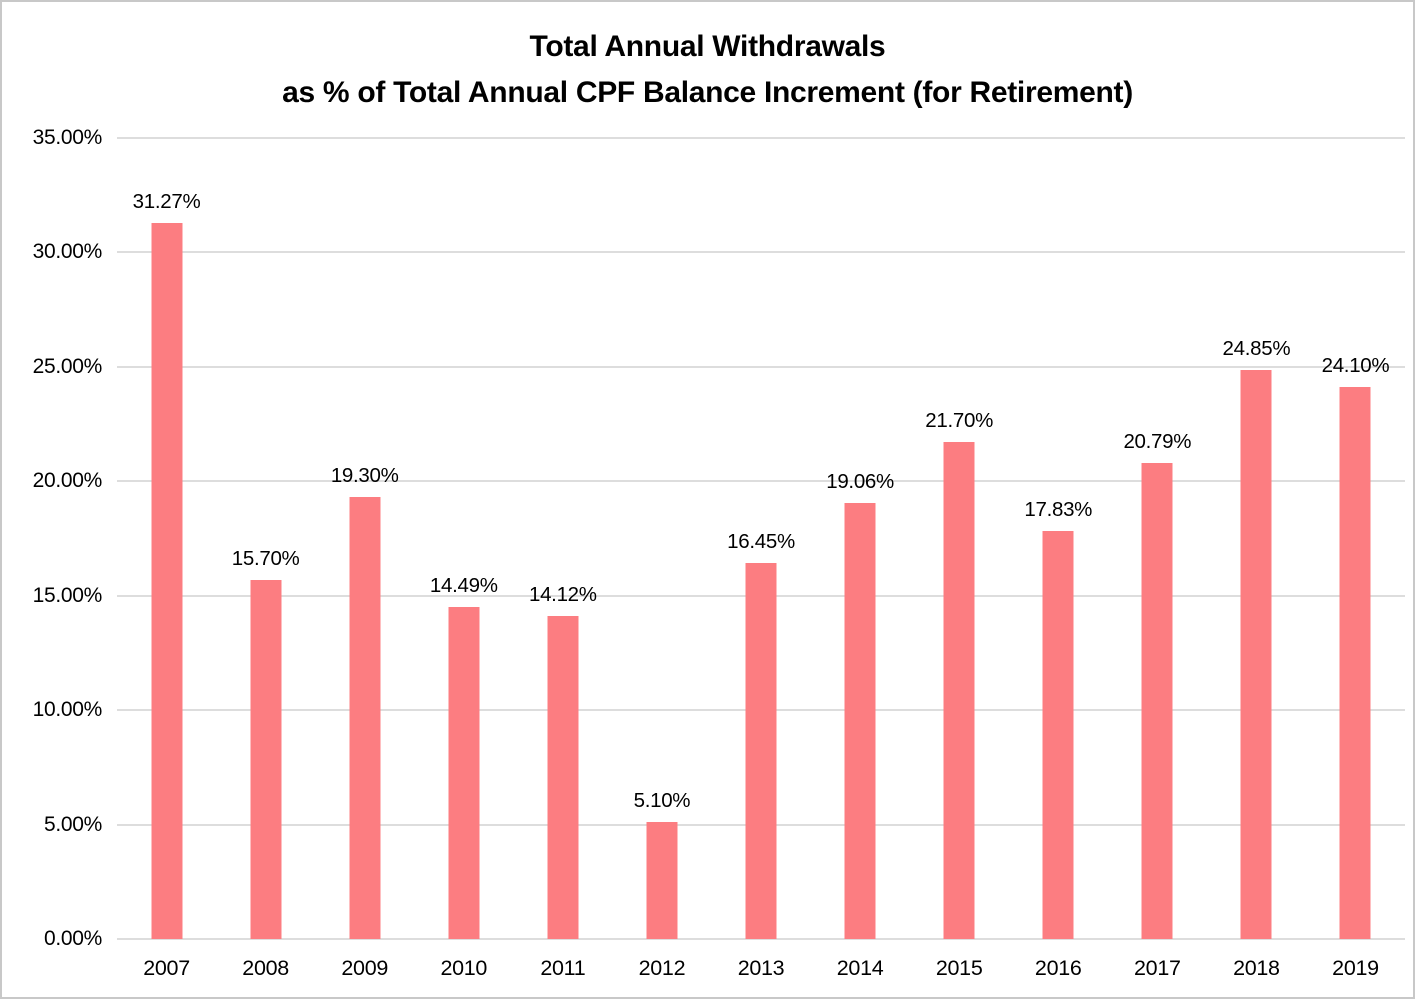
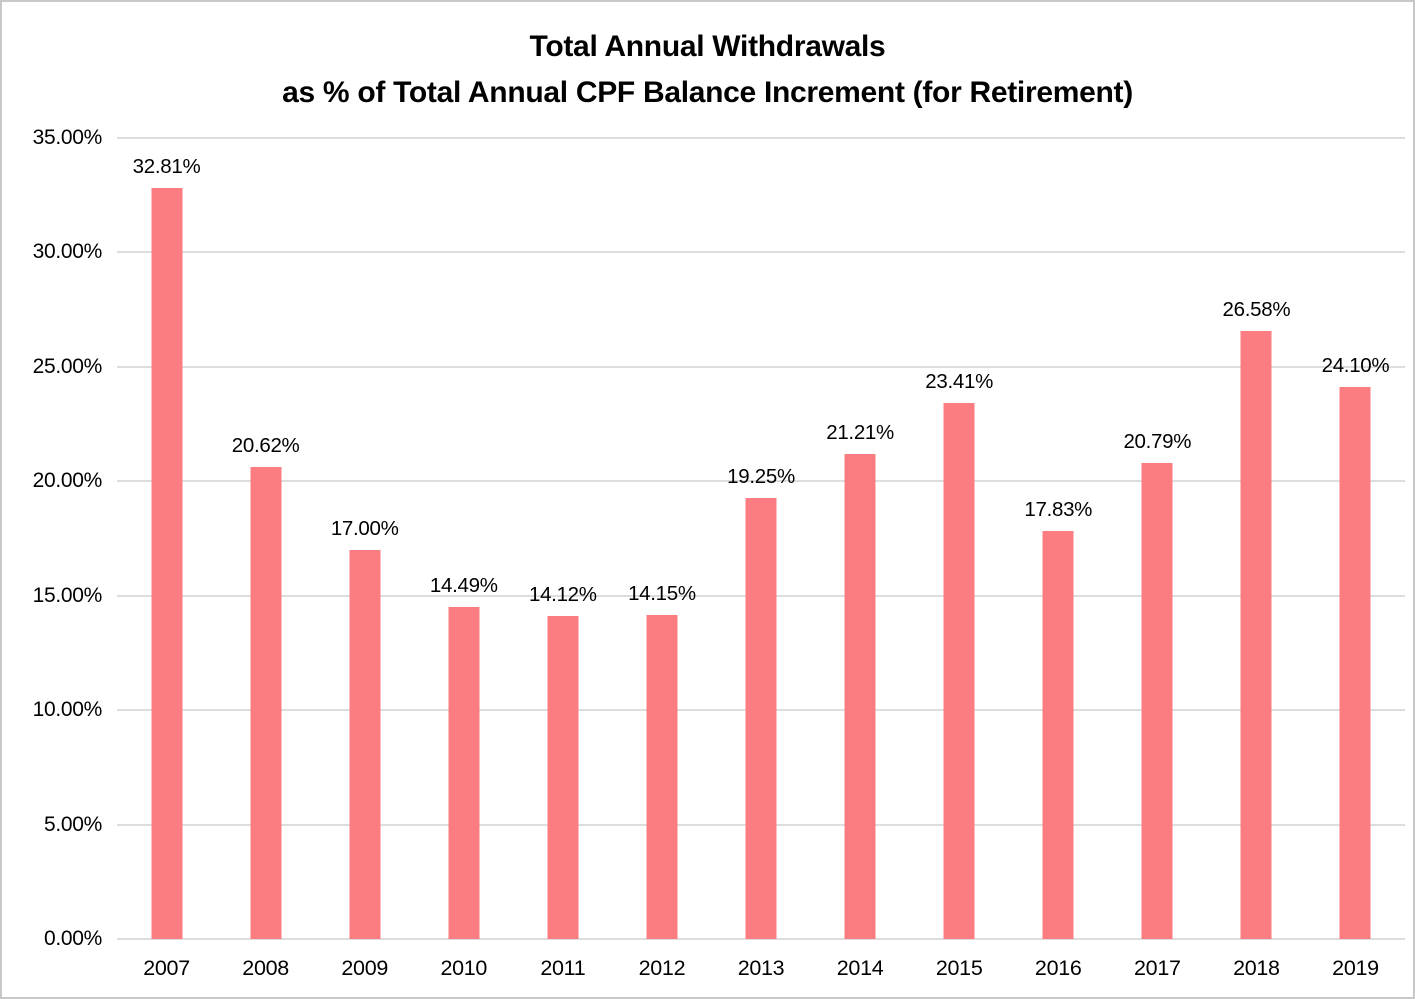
2007: 31.27% -> 32.81%
2008: 15.70% -> 20.62%
2009: 19.30% -> 17.00%
2012: 5.10% -> 14.15%
2013: 16.45% -> 19.25%
2014: 19.06% -> 21.21%
2015: 21.70% -> 23.41%
2018: 24.85% -> 26.58%
